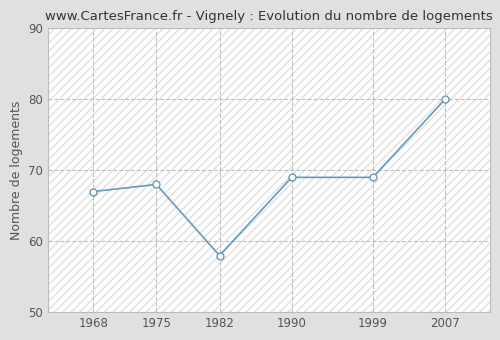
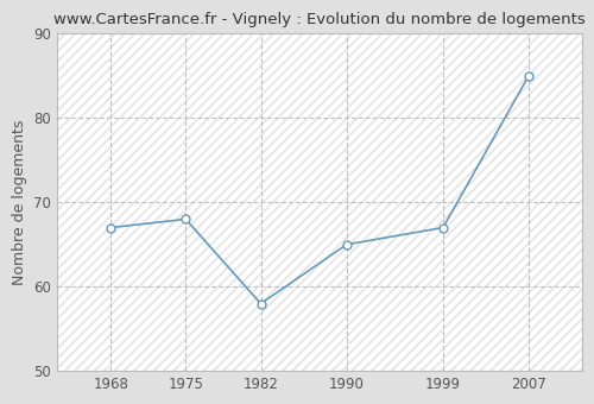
1990: 69 -> 65
1999: 69 -> 67
2007: 80 -> 85
